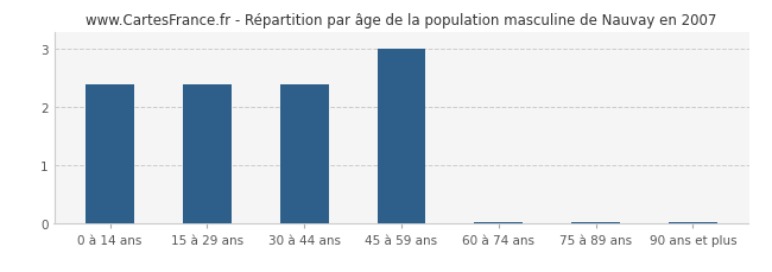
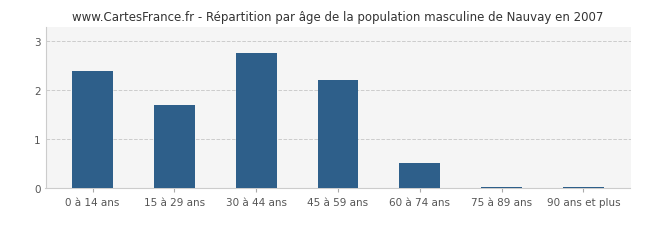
15 à 29 ans: 2.40 -> 1.70
30 à 44 ans: 2.40 -> 2.75
45 à 59 ans: 3.00 -> 2.20
60 à 74 ans: 0.02 -> 0.50
